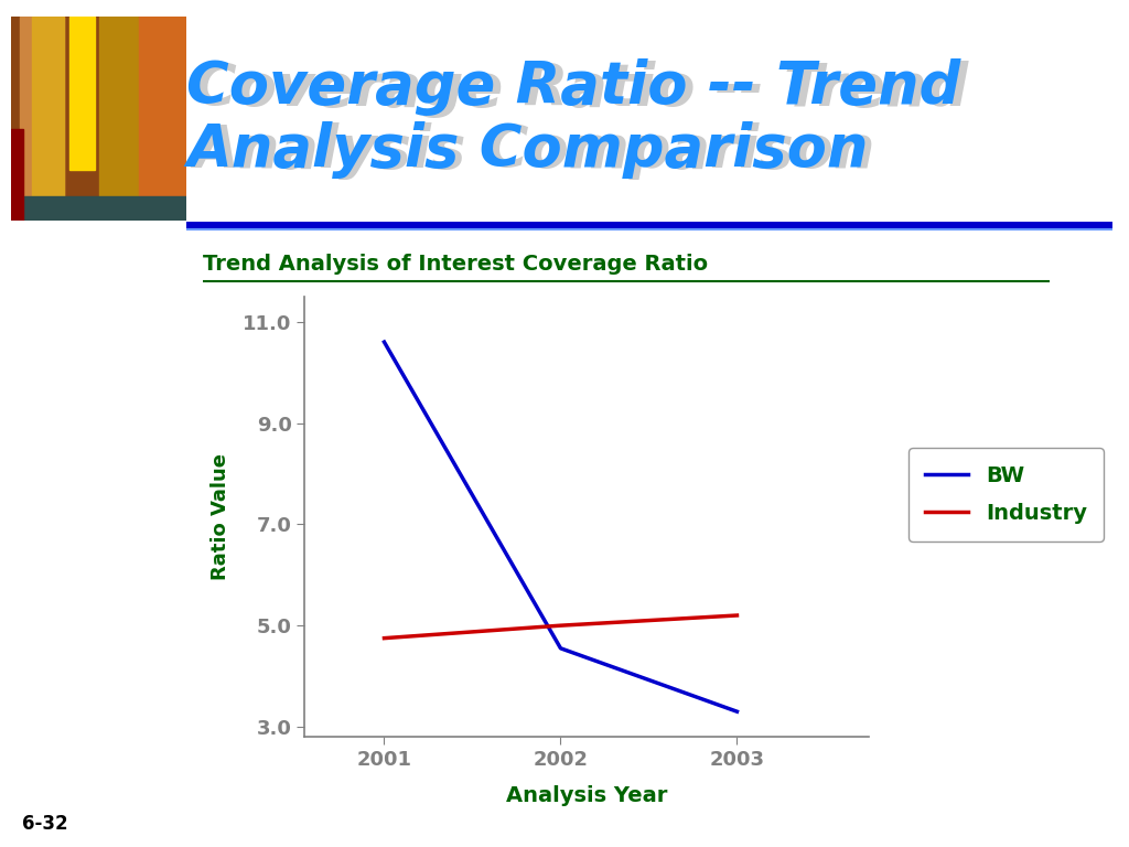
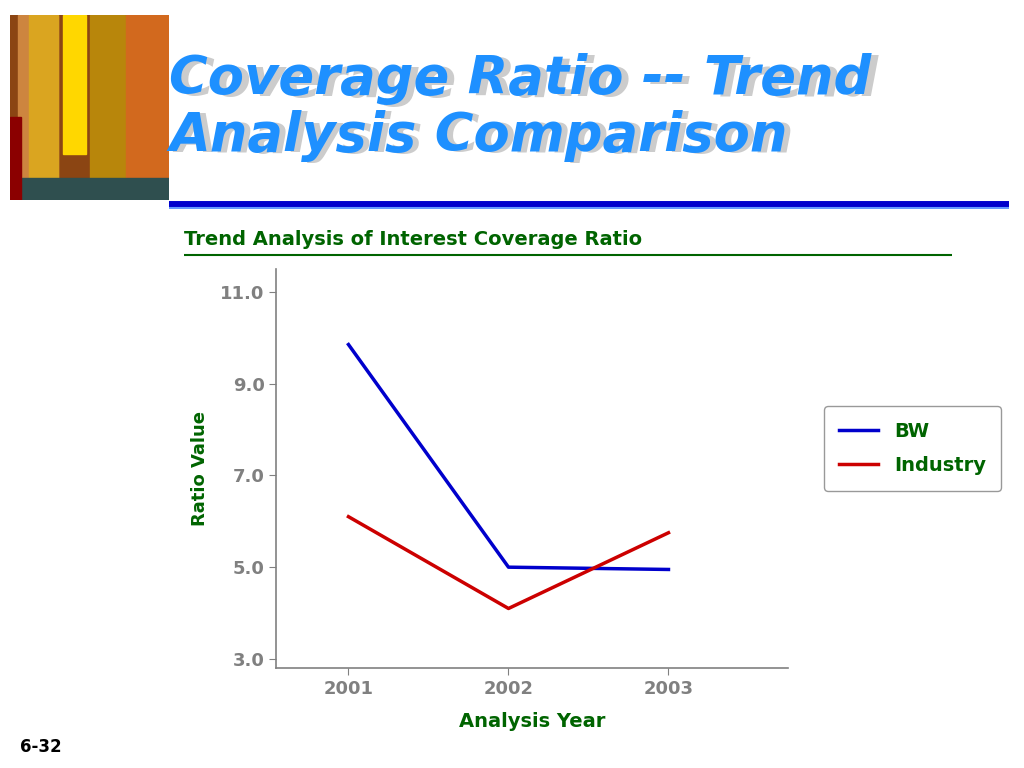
BW/2001: 10.60 -> 9.85
Industry/2001: 4.75 -> 6.10
BW/2002: 4.55 -> 5.00
Industry/2002: 5.00 -> 4.10
BW/2003: 3.30 -> 4.95
Industry/2003: 5.20 -> 5.75
